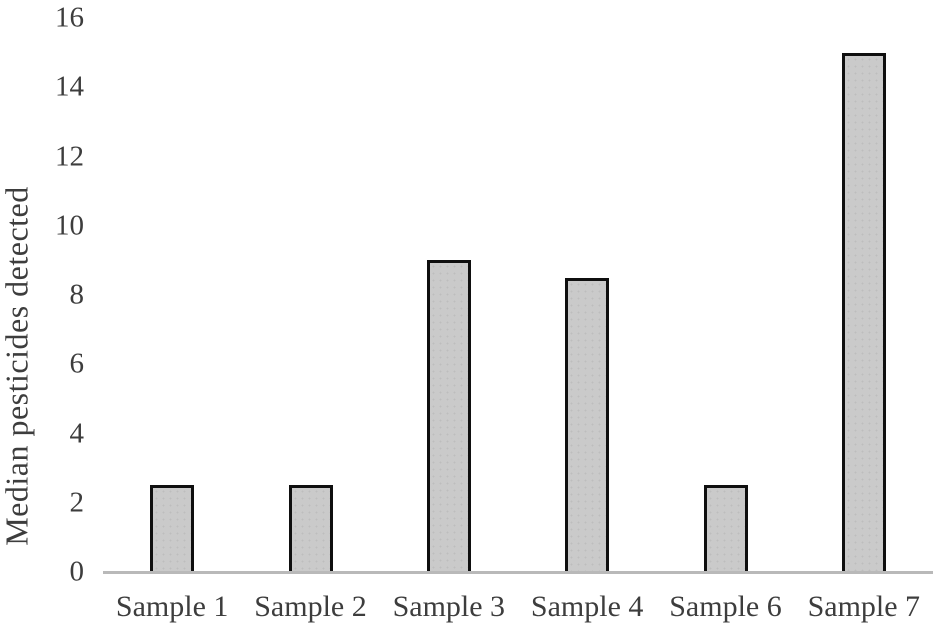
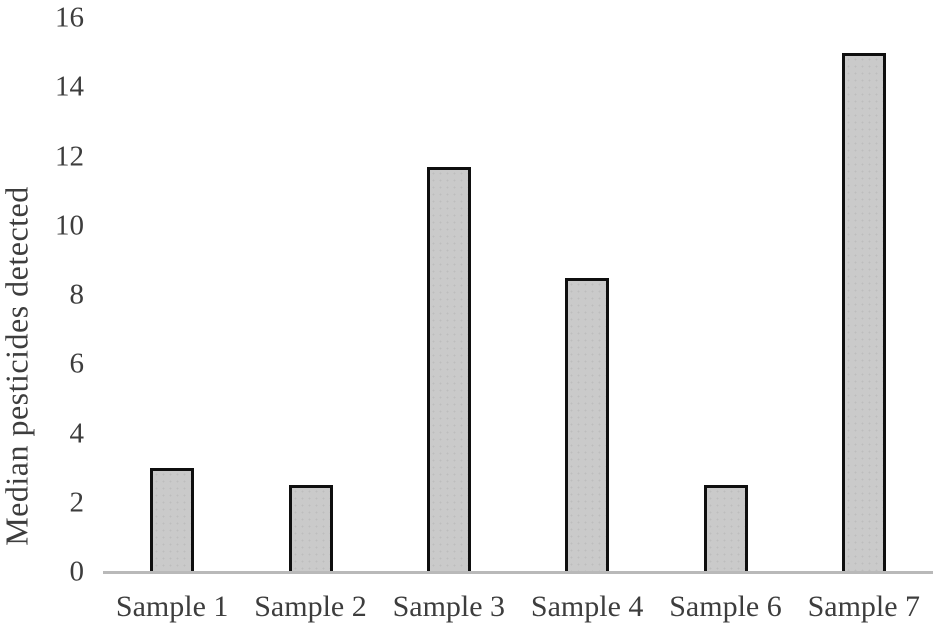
Sample 1: 2.5 -> 3.0
Sample 3: 9.0 -> 11.7
